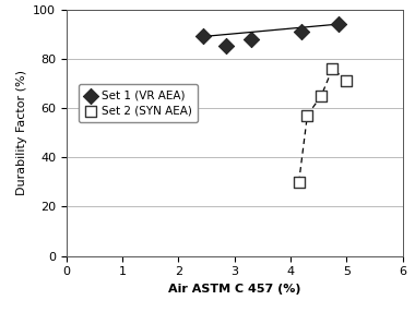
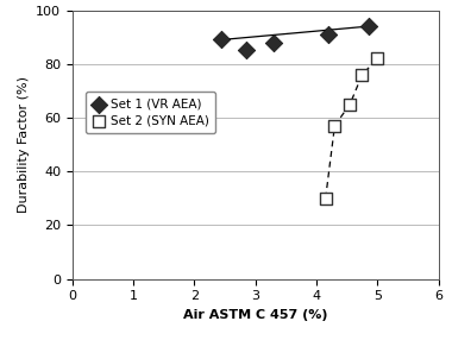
Set 2 (SYN AEA)/5: 71 -> 82
